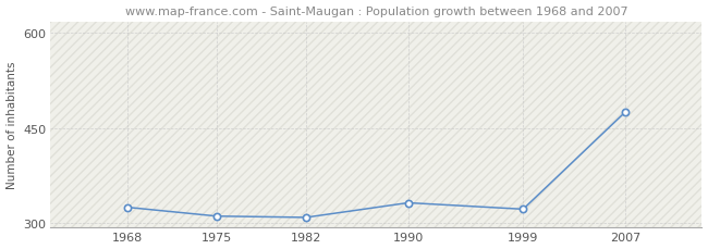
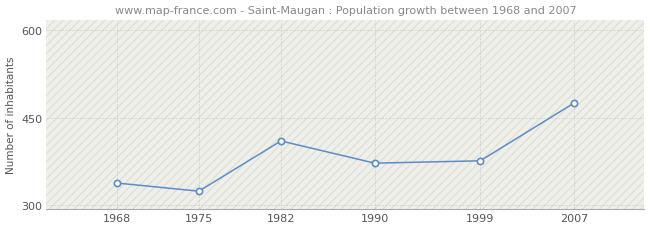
1968: 325 -> 338
1975: 311 -> 324
1982: 309 -> 410
1990: 332 -> 372
1999: 322 -> 376
